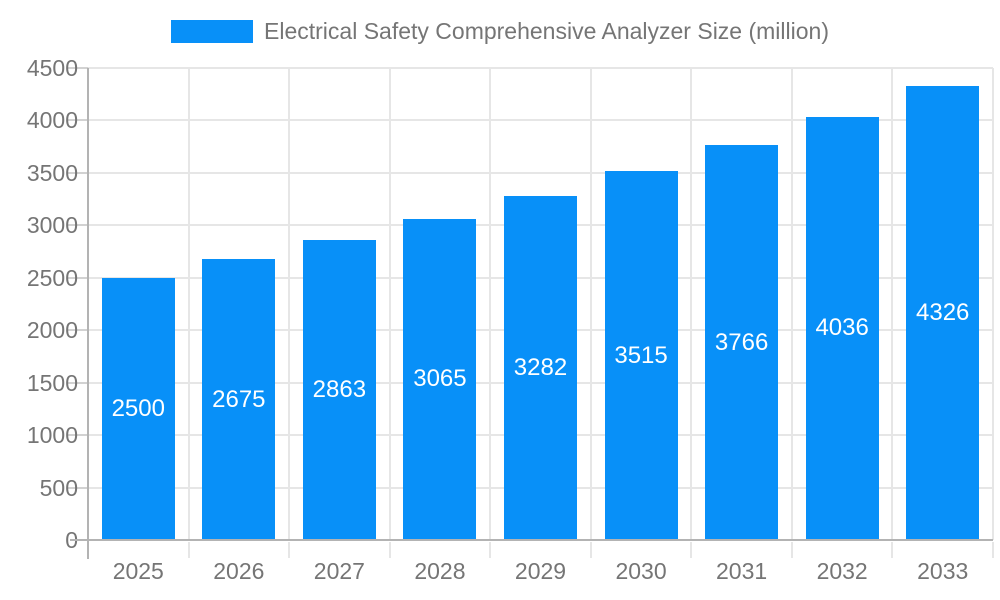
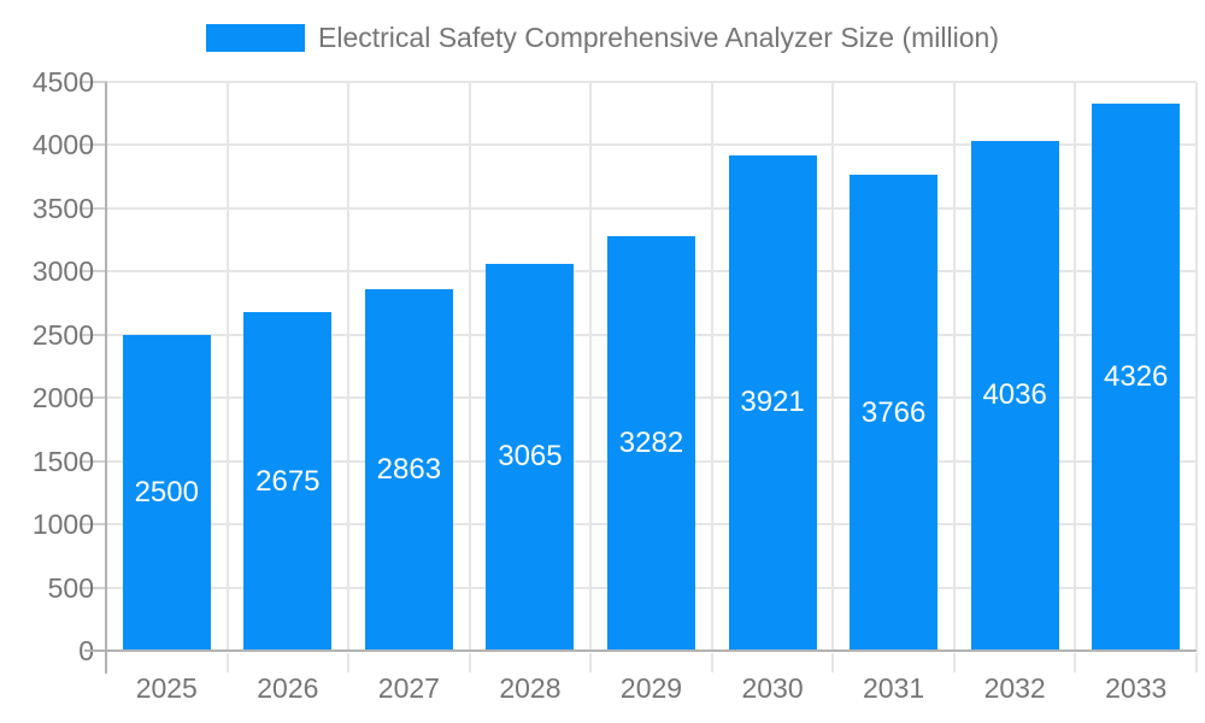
2030: 3515 -> 3921
